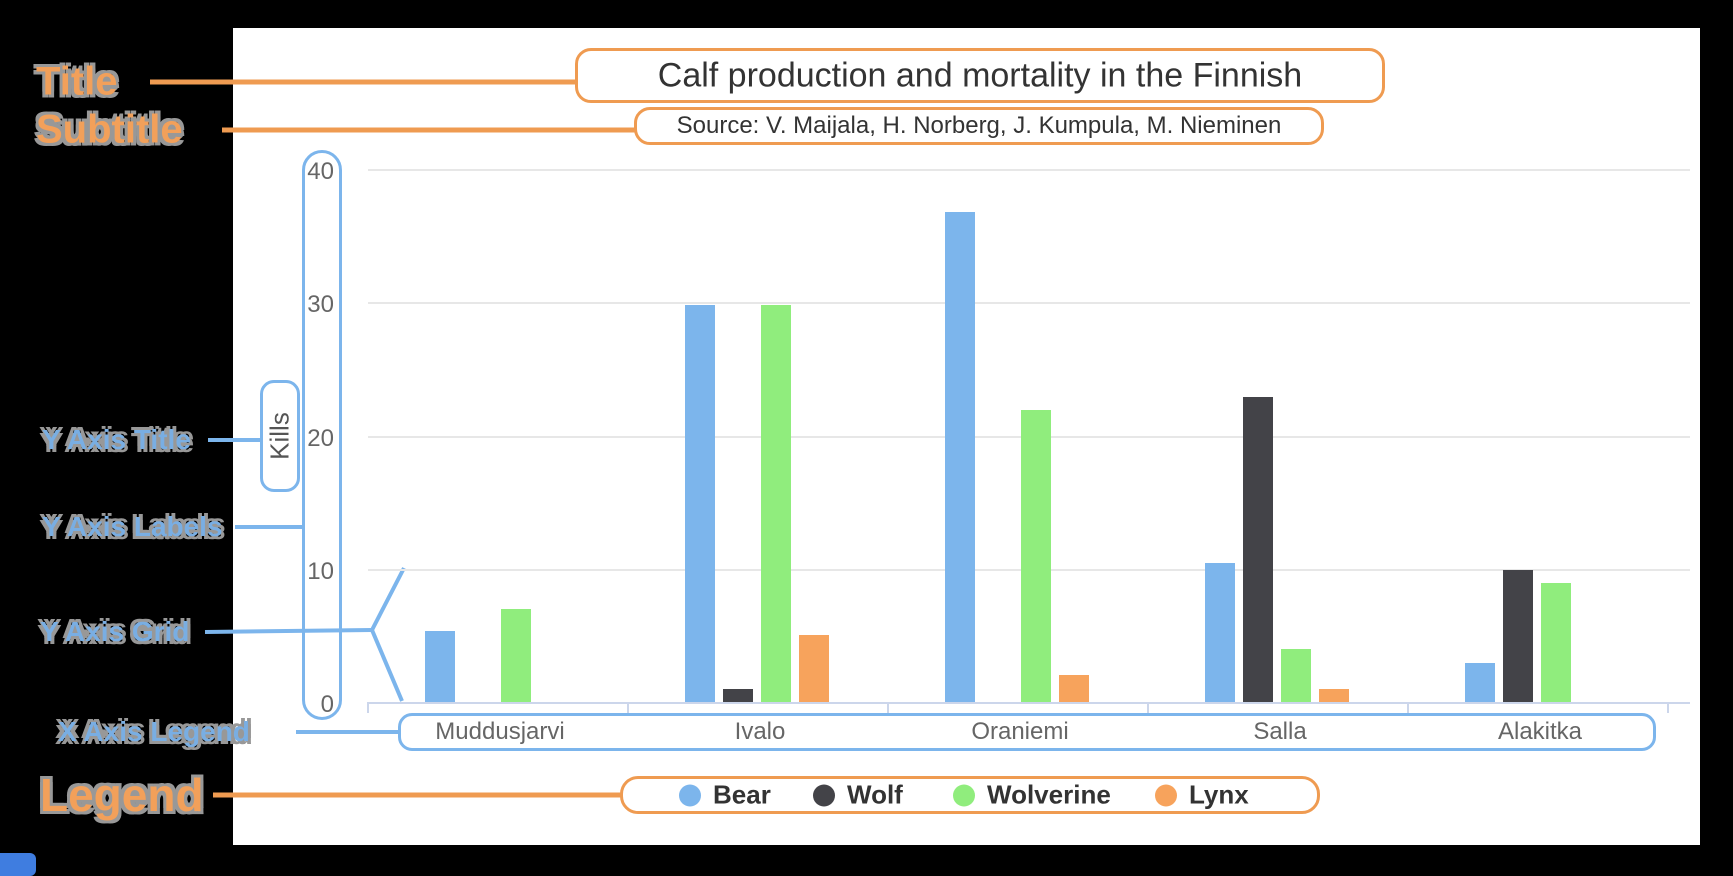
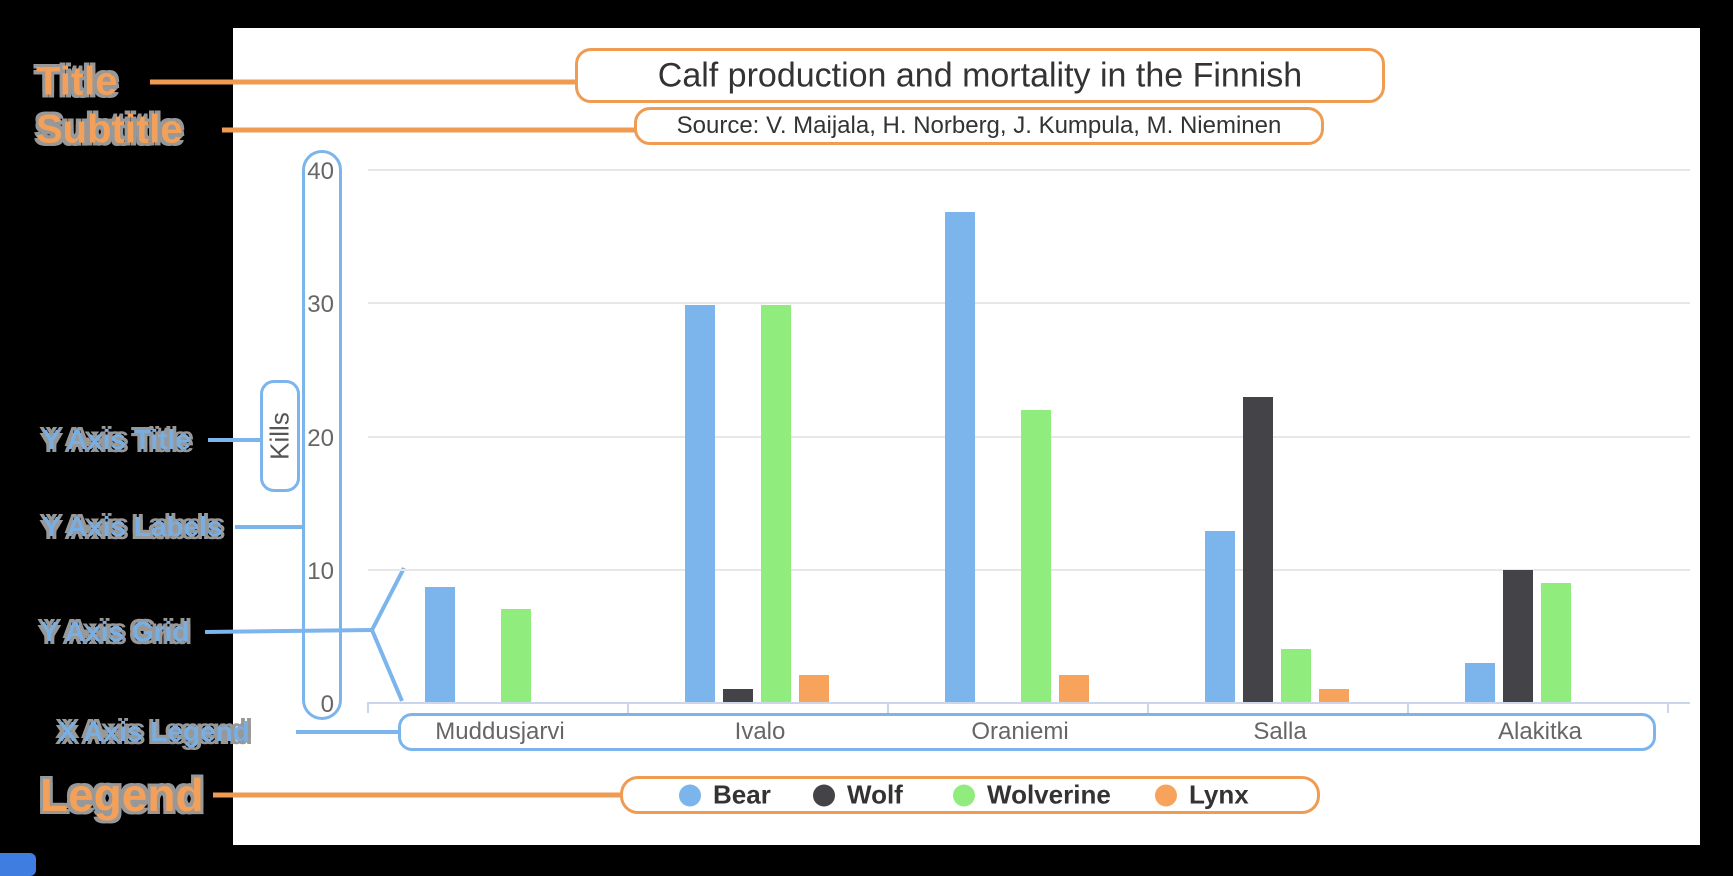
Bear/Muddusjarvi: 5.3 -> 8.6
Lynx/Ivalo: 5 -> 2
Bear/Salla: 10.4 -> 12.8
